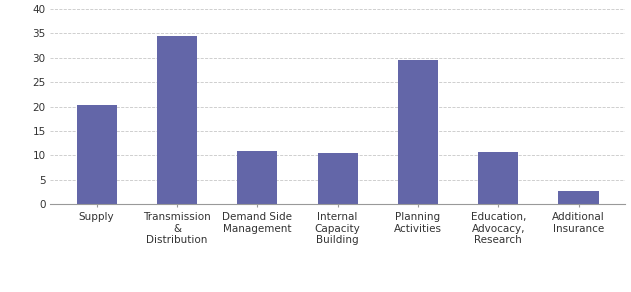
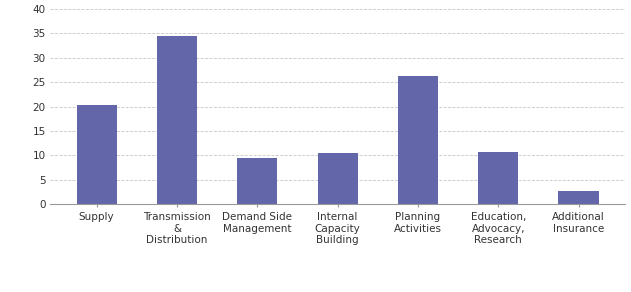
Demand Side Management: 11.0 -> 9.5
Planning Activities: 29.5 -> 26.3
